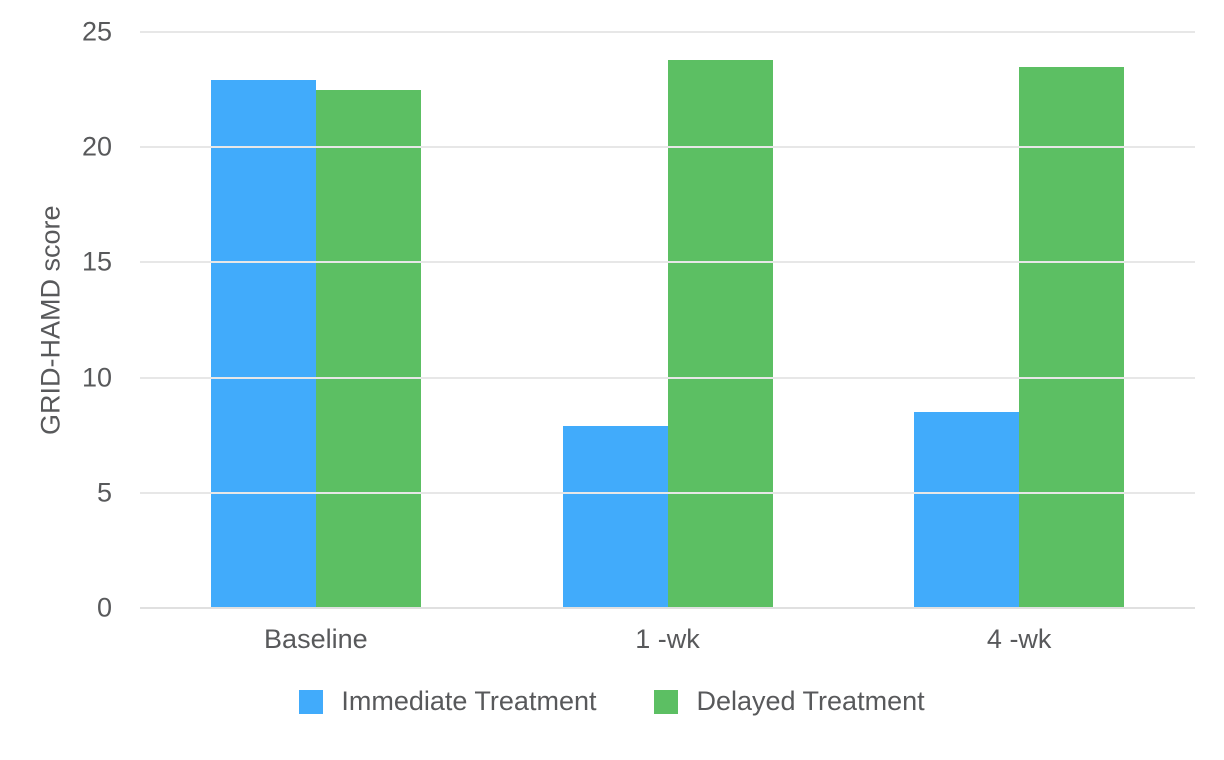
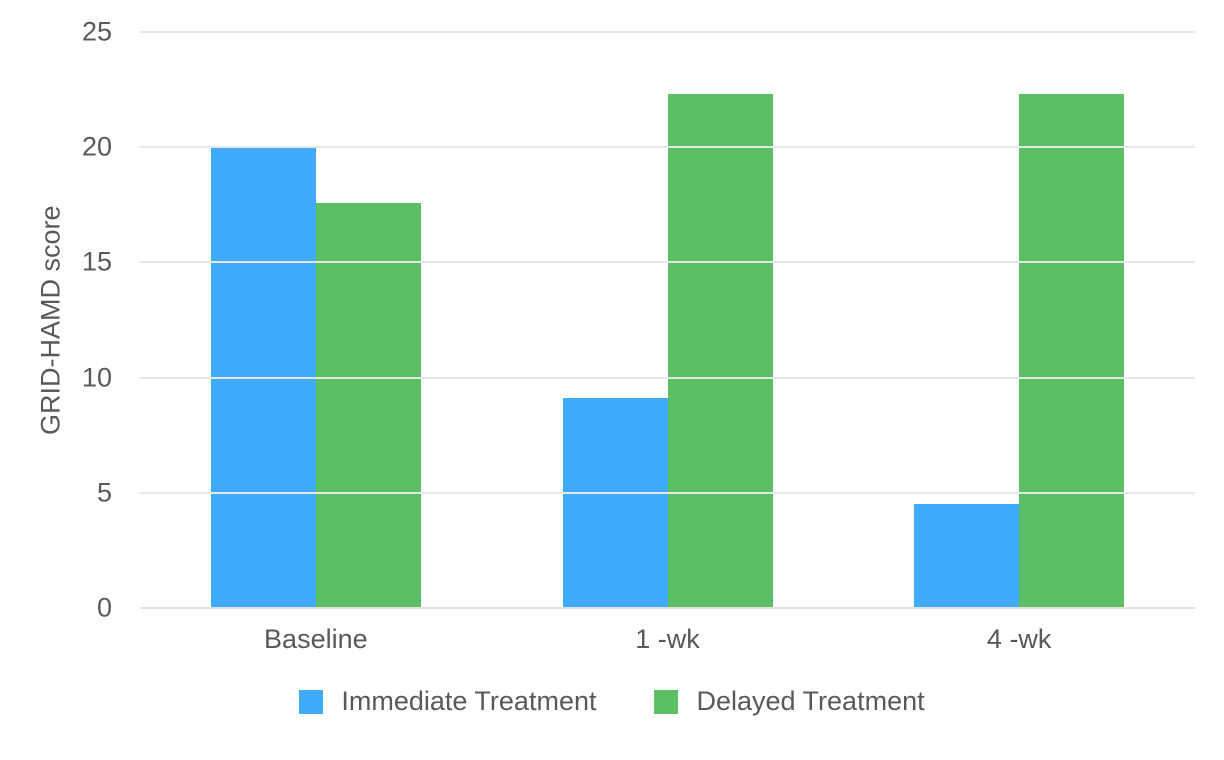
Immediate Treatment/Baseline: 22.9 -> 20.0
Delayed Treatment/Baseline: 22.5 -> 17.6
Immediate Treatment/1 -wk: 7.9 -> 9.1
Delayed Treatment/1 -wk: 23.8 -> 22.3
Immediate Treatment/4 -wk: 8.5 -> 4.5
Delayed Treatment/4 -wk: 23.5 -> 22.3
